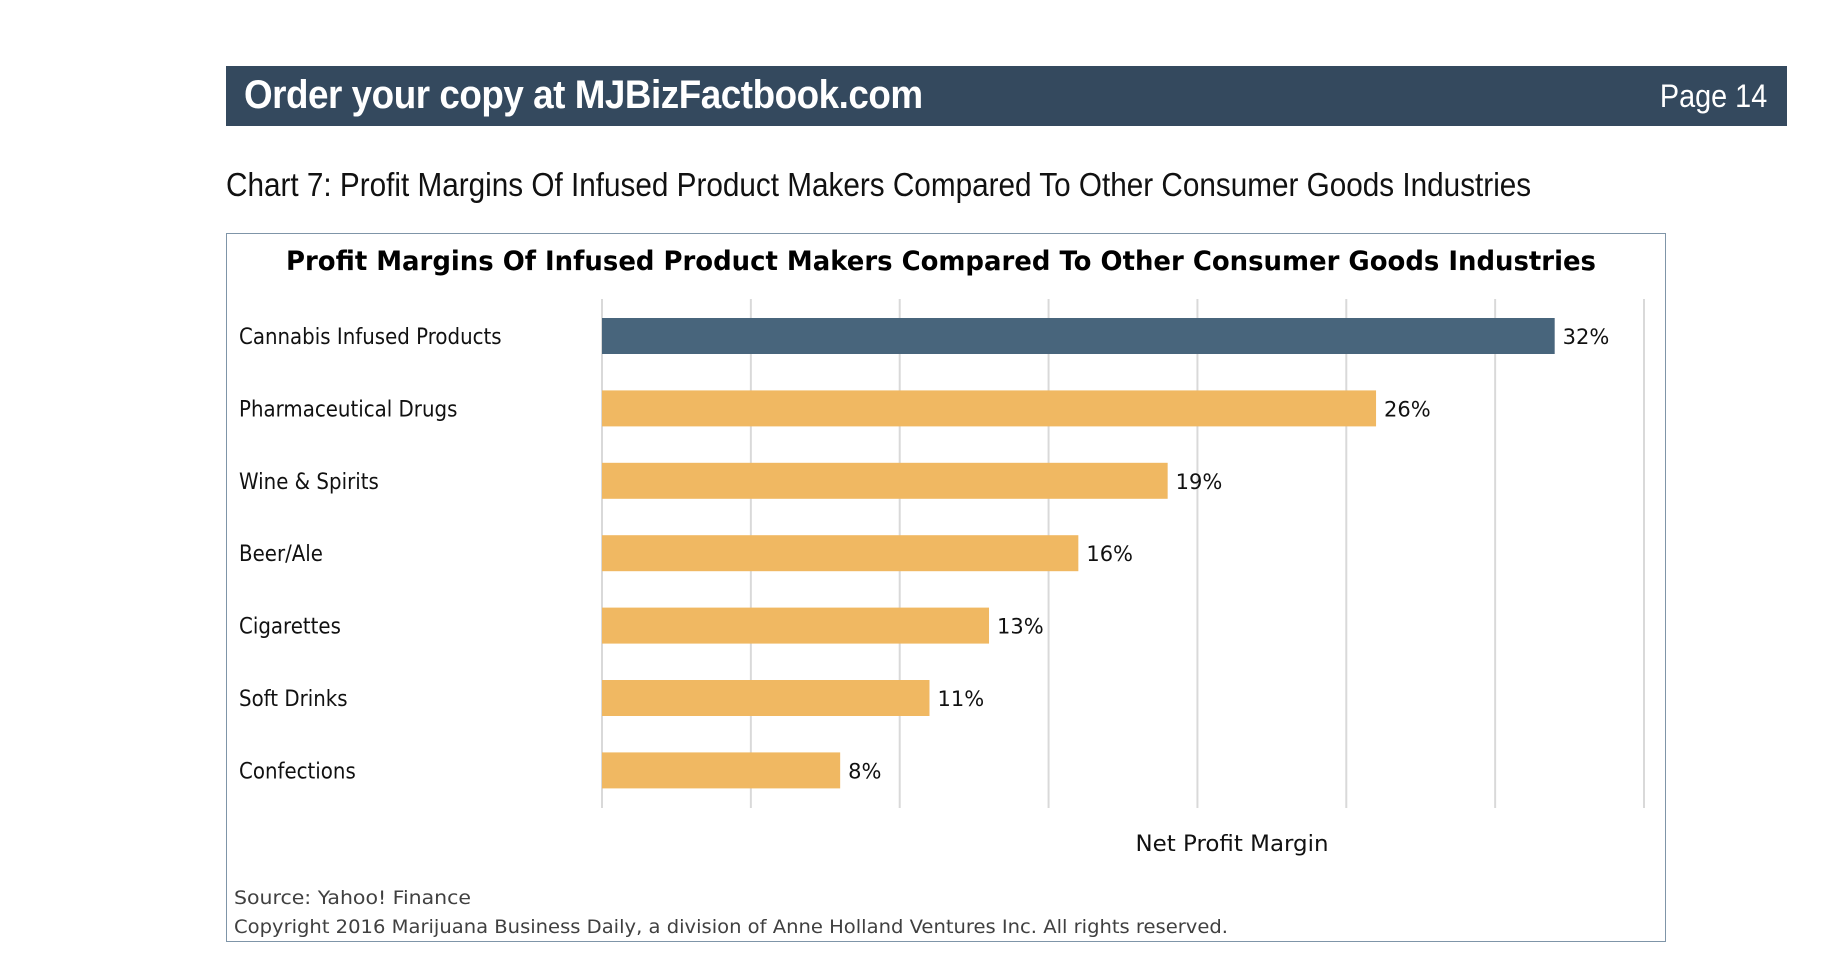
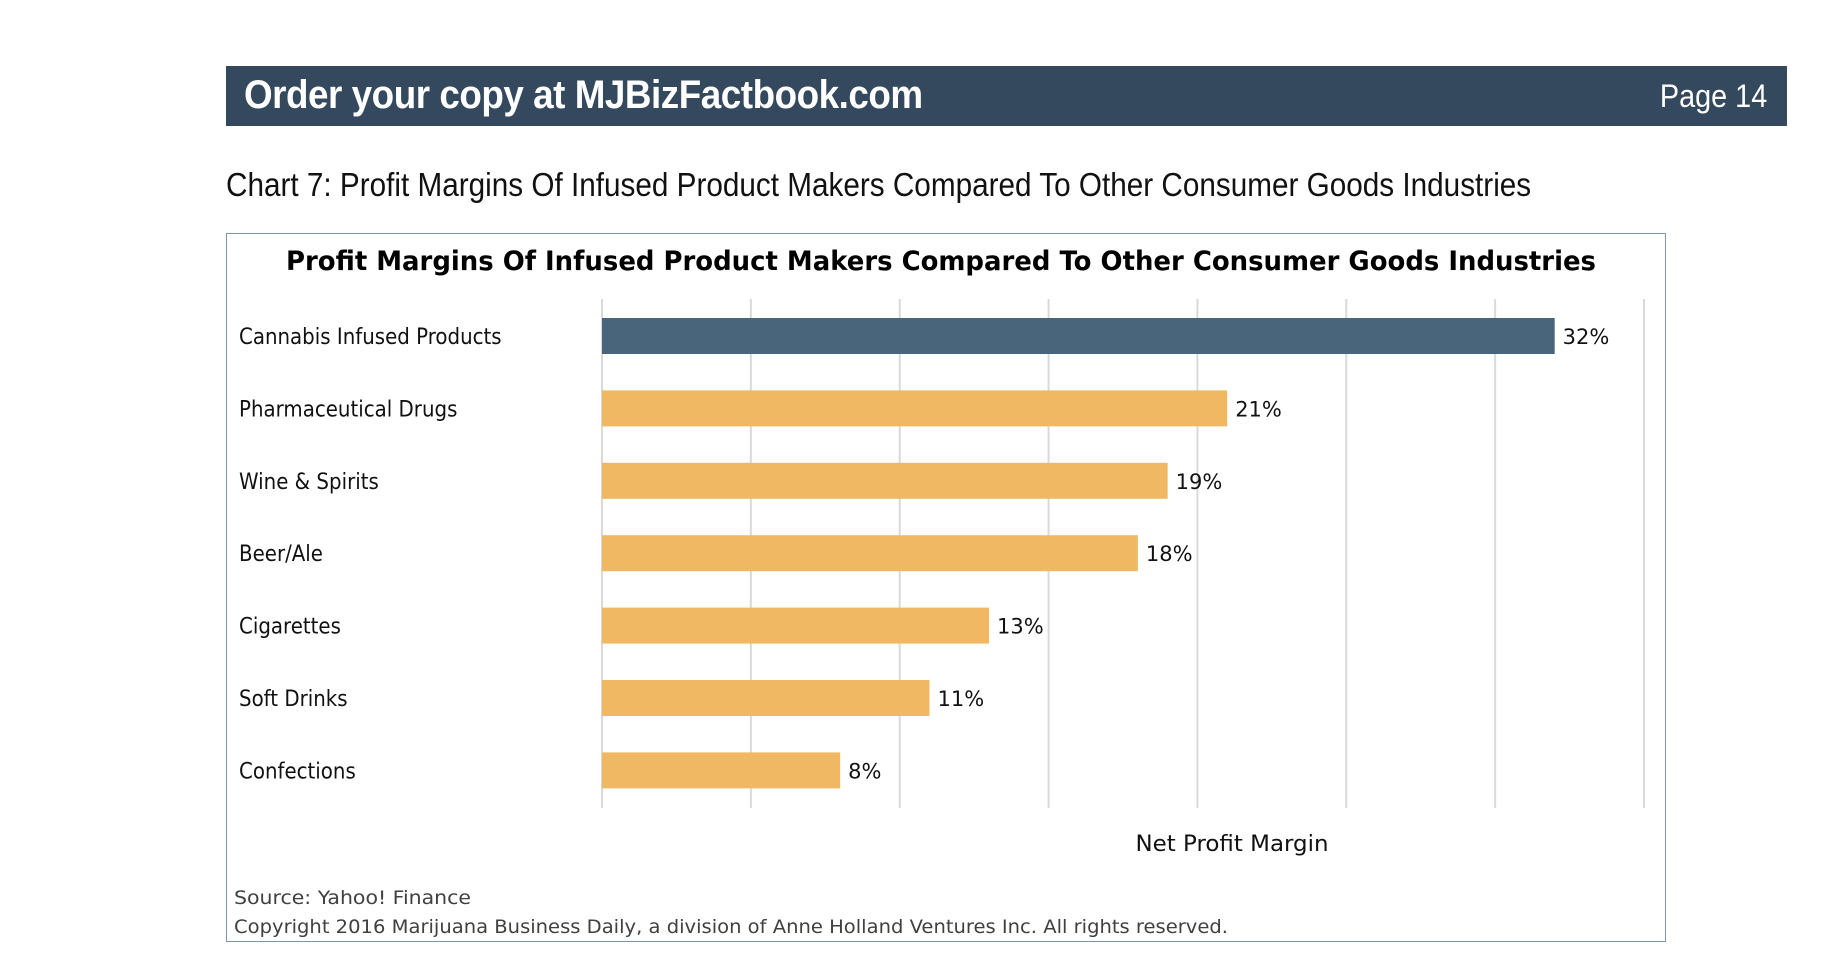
Pharmaceutical Drugs: 26% -> 21%
Beer/Ale: 16% -> 18%
